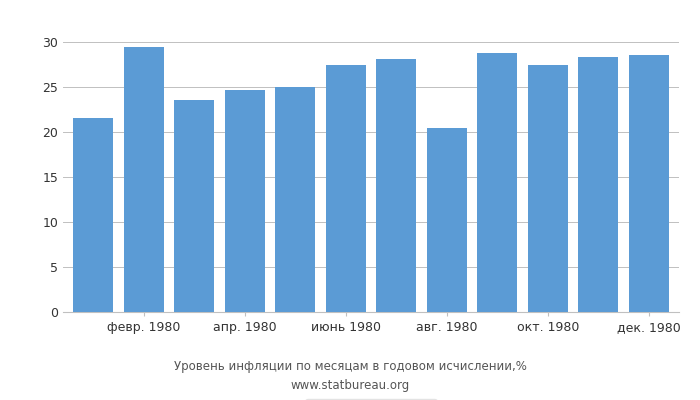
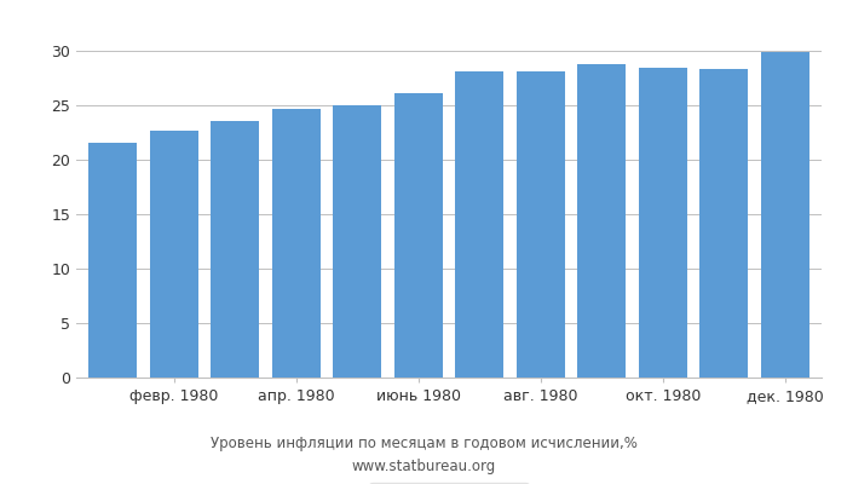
февр. 1980: 29.4 -> 22.7
июнь 1980: 27.4 -> 26.1
авг. 1980: 20.4 -> 28.1
окт. 1980: 27.4 -> 28.5
дек. 1980: 28.6 -> 29.9
